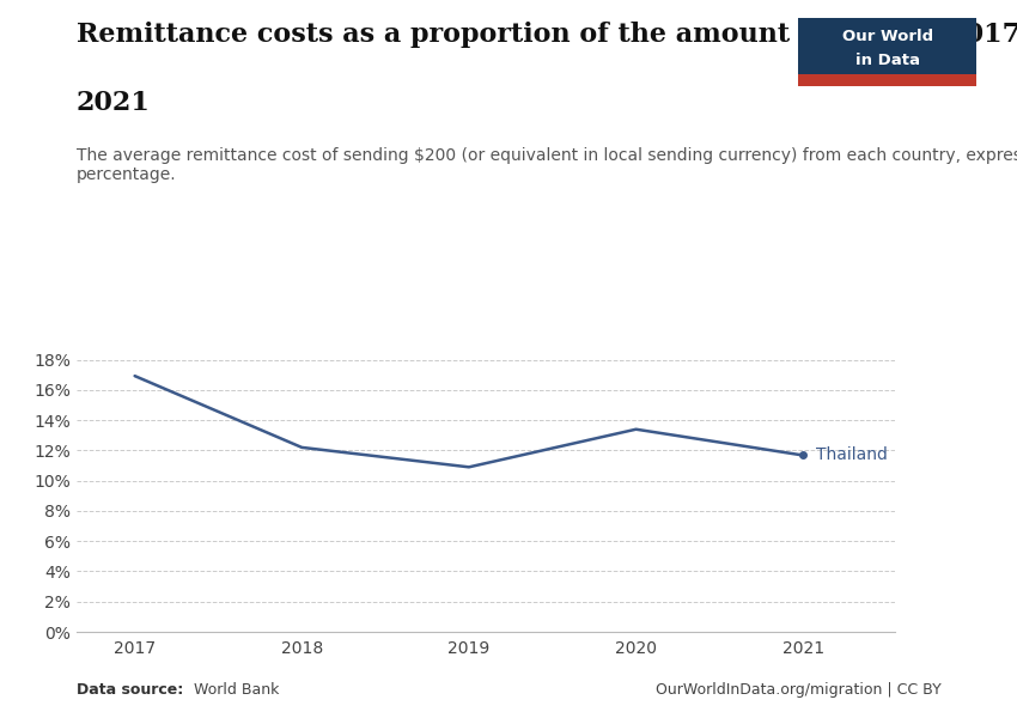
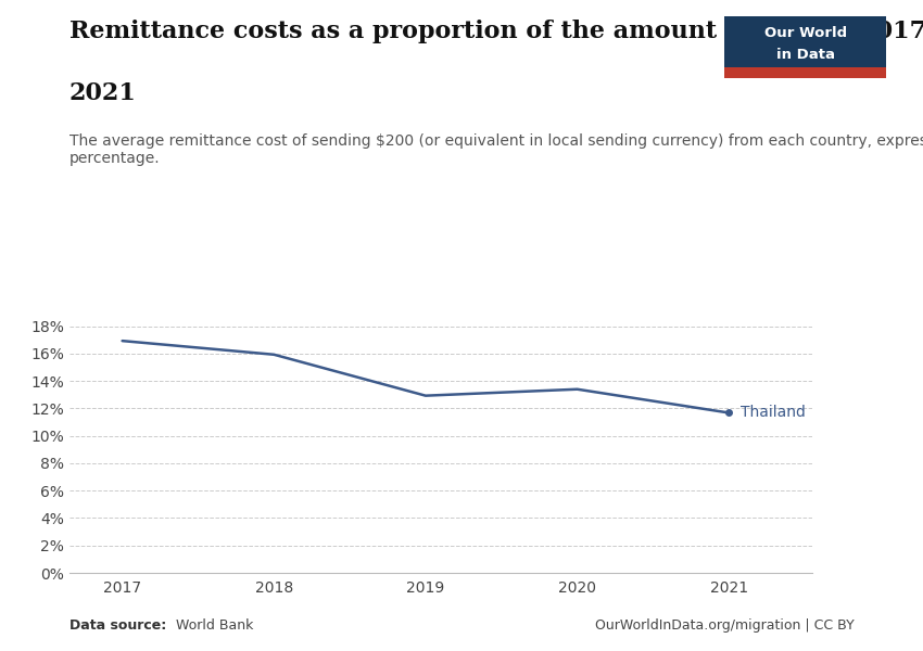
2018: 12.2% -> 15.9%
2019: 10.9% -> 12.9%
